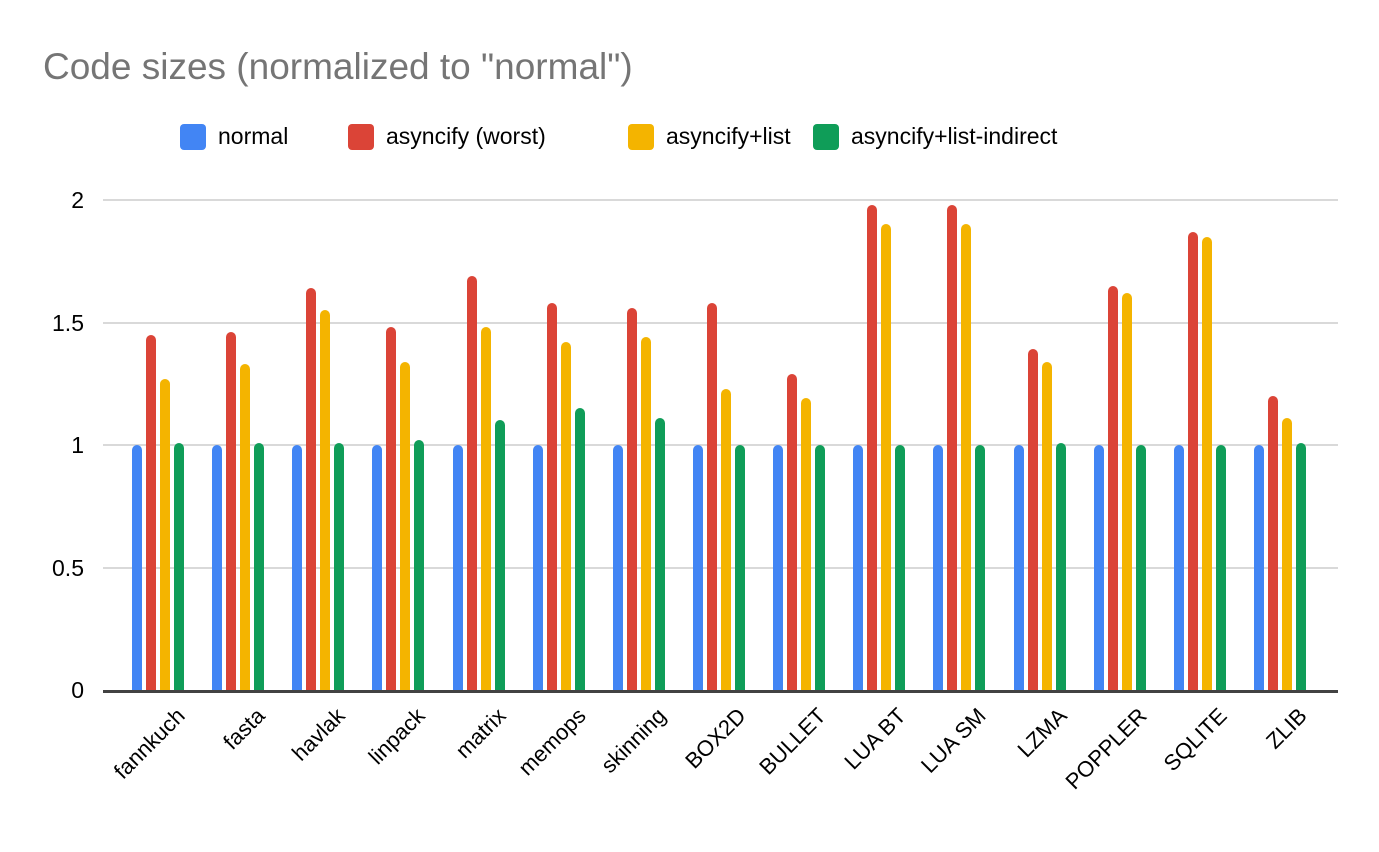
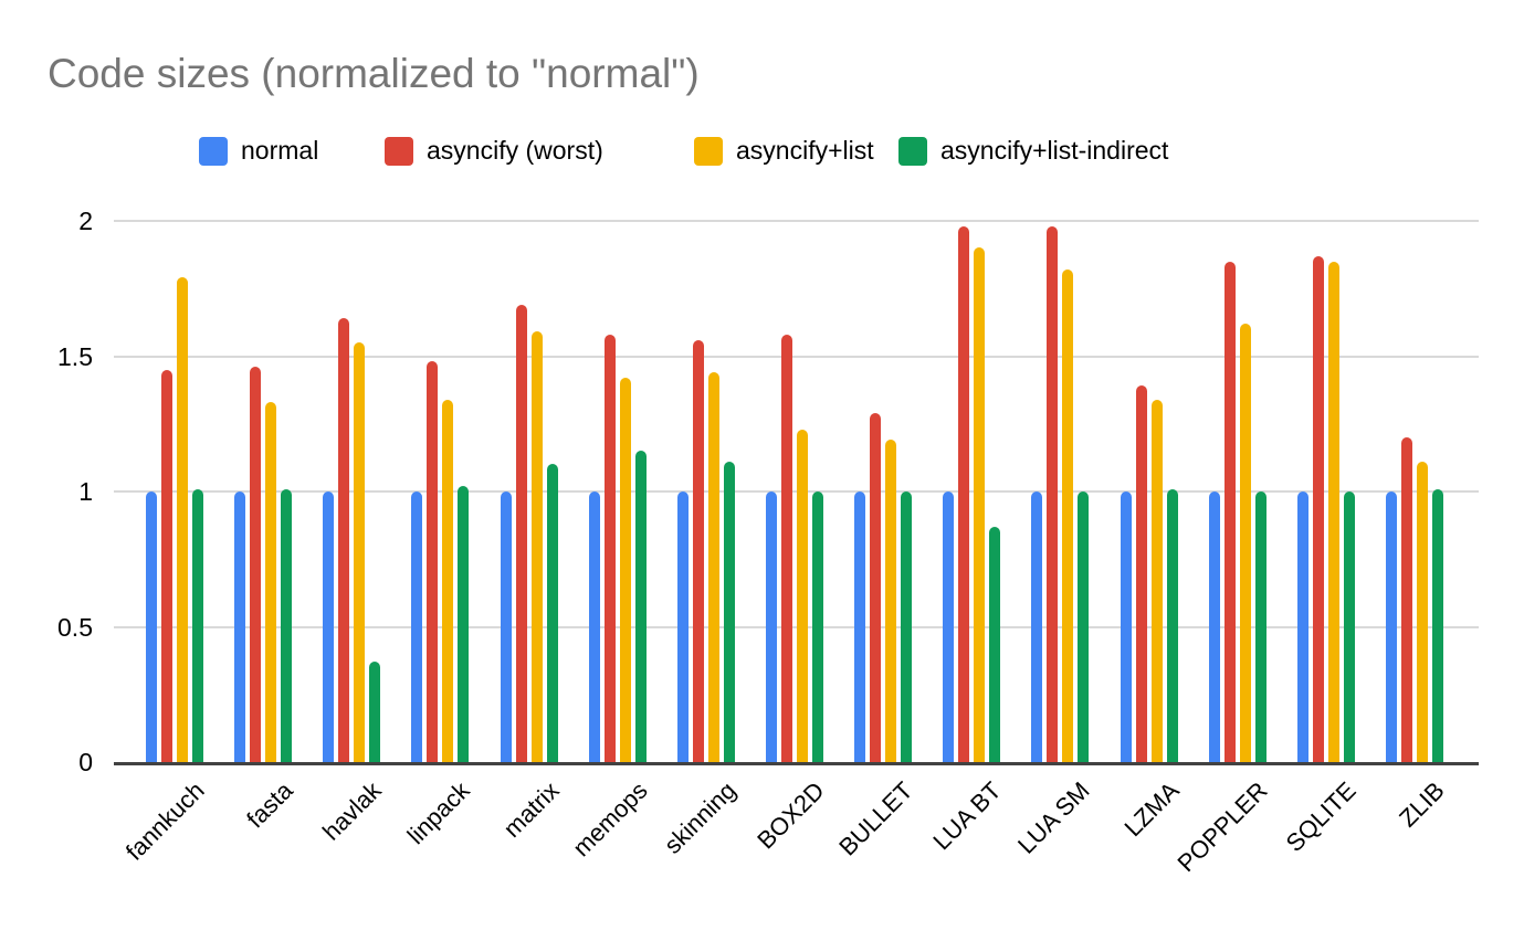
asyncify+list/fannkuch: 1.27 -> 1.79
asyncify+list-indirect/havlak: 1.01 -> 0.37
asyncify+list/matrix: 1.48 -> 1.59
asyncify+list-indirect/LUA BT: 1.00 -> 0.87
asyncify+list/LUA SM: 1.90 -> 1.82
asyncify (worst)/POPPLER: 1.65 -> 1.85
